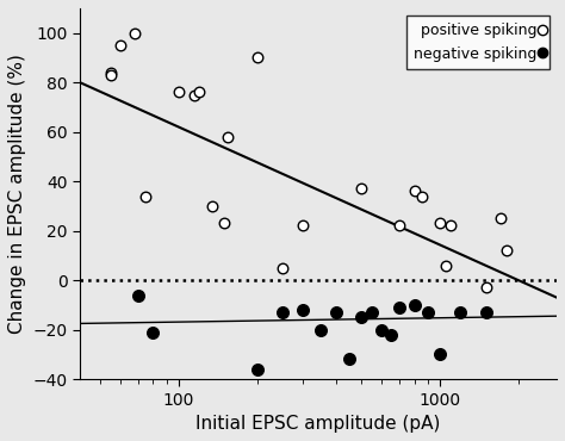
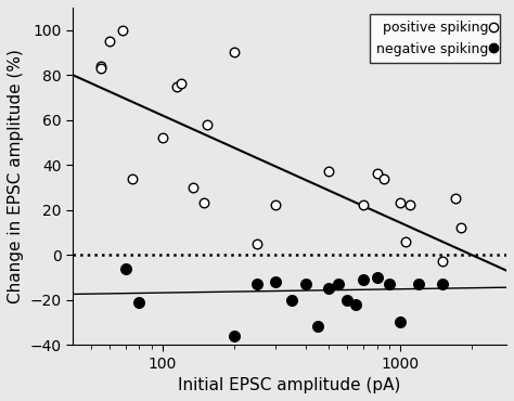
positive spiking/100: 76 -> 52
